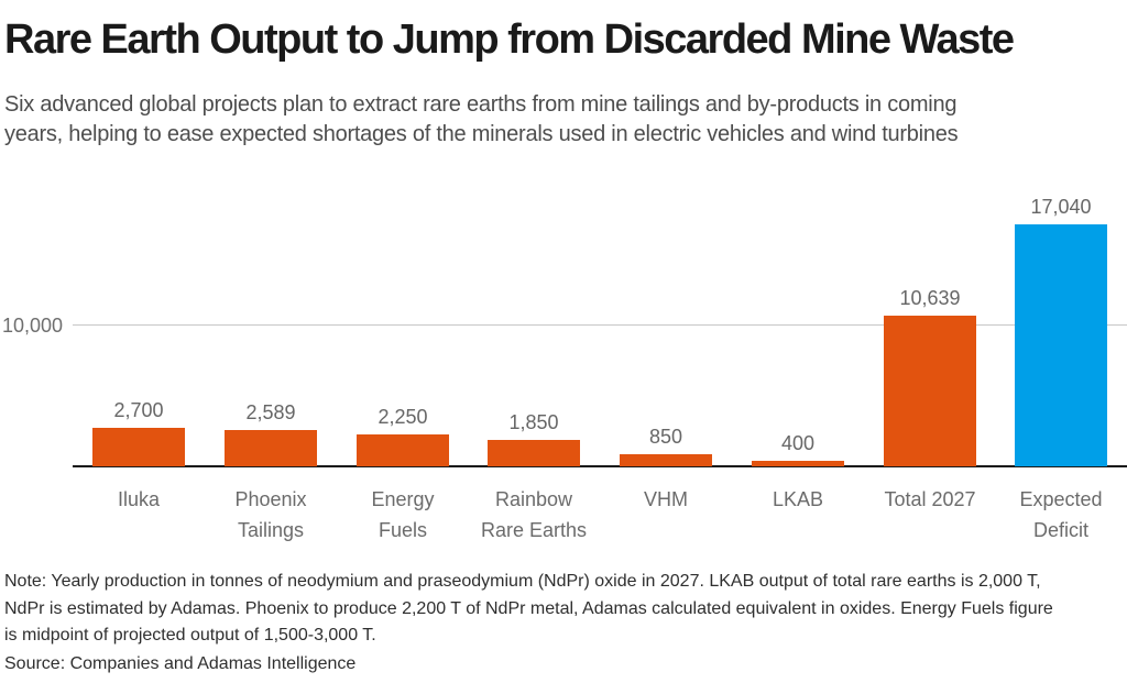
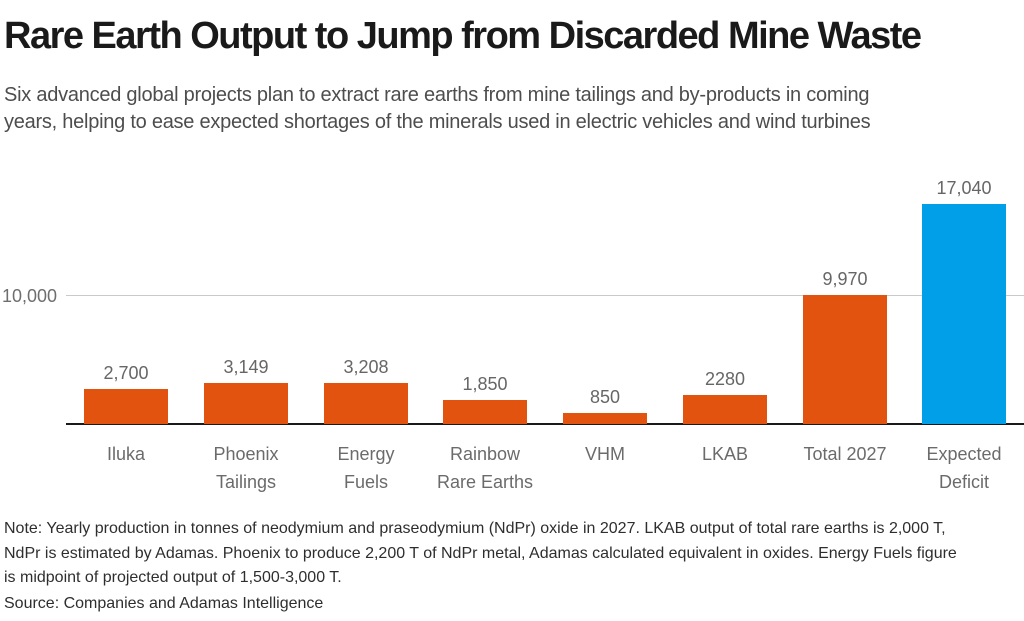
Phoenix Tailings: 2,589 -> 3,149
Energy Fuels: 2,250 -> 3,208
LKAB: 400 -> 2280
Total 2027: 10,639 -> 9,970
